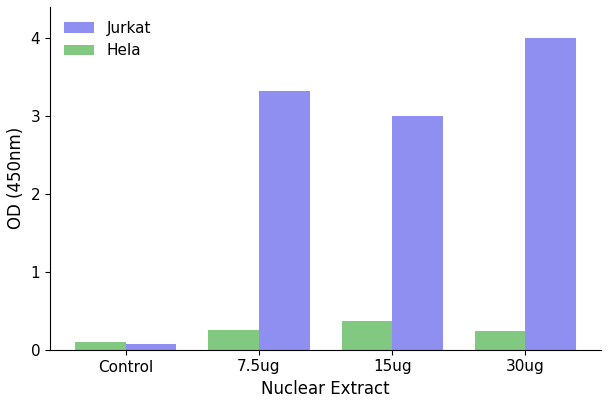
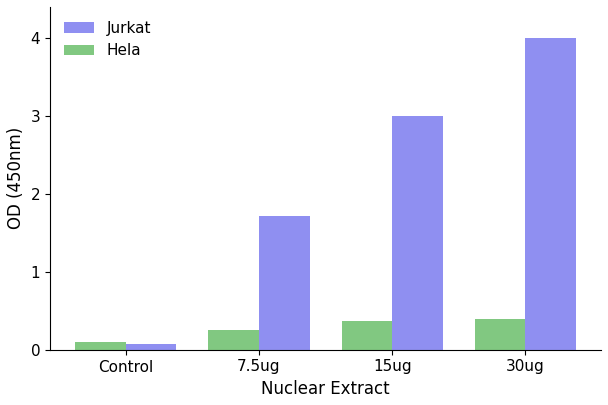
Jurkat/7.5ug: 3.32 -> 1.72
Hela/30ug: 0.24 -> 0.40
